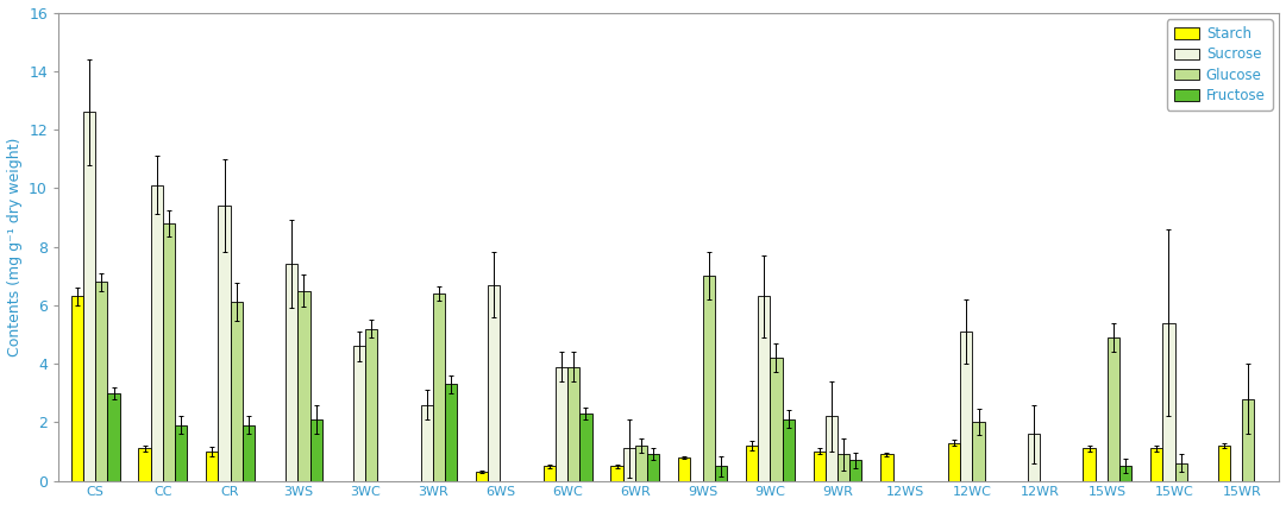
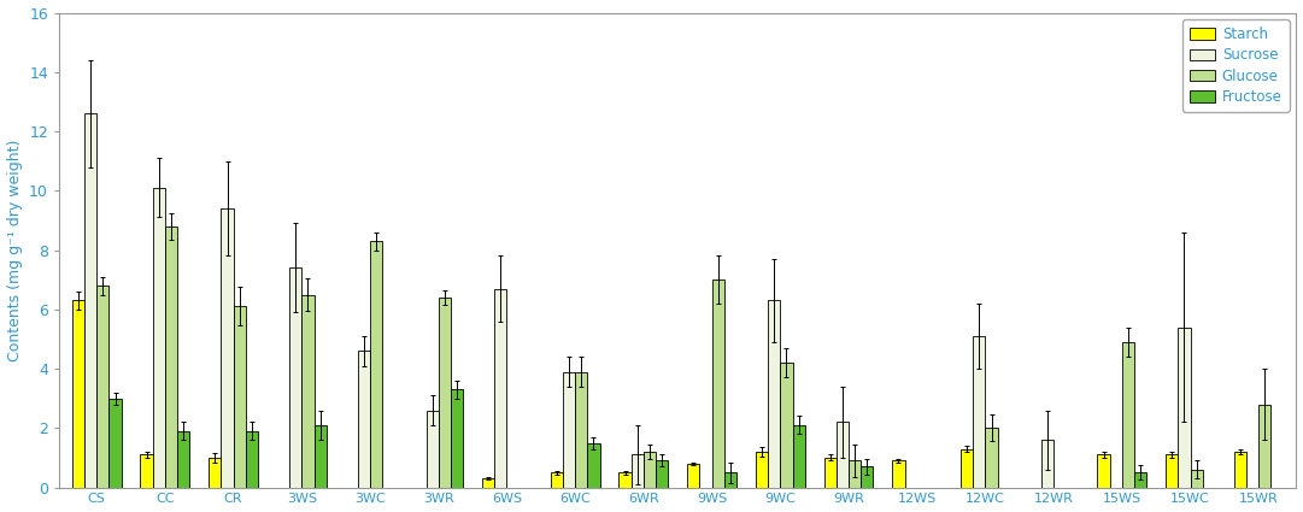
Glucose/3WC: 5.2 -> 8.3
Fructose/6WC: 2.3 -> 1.5
